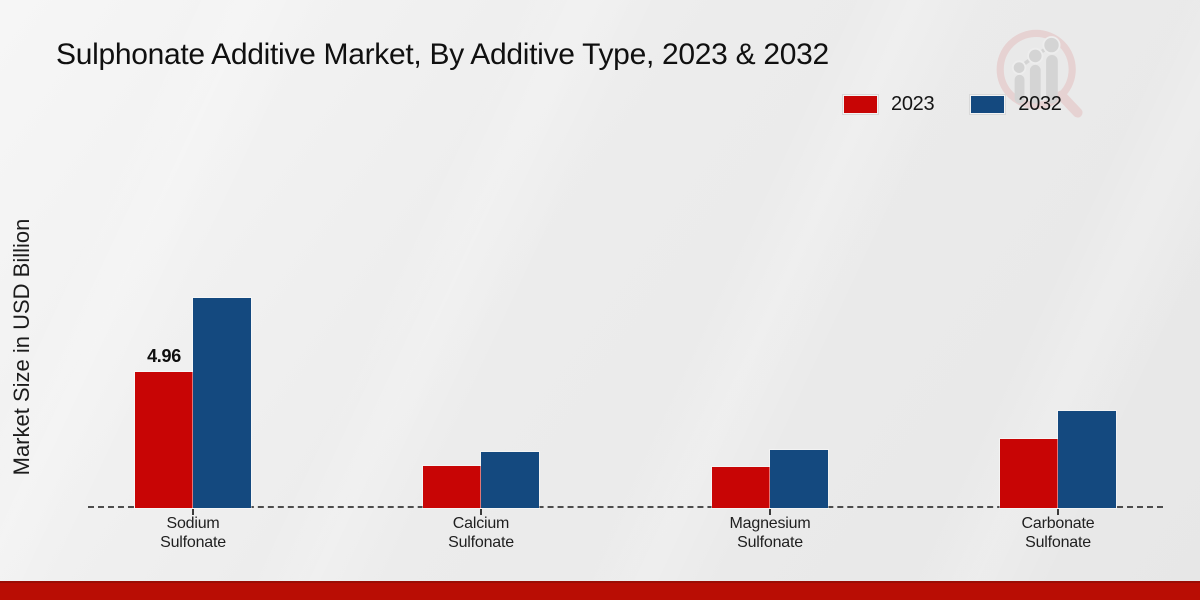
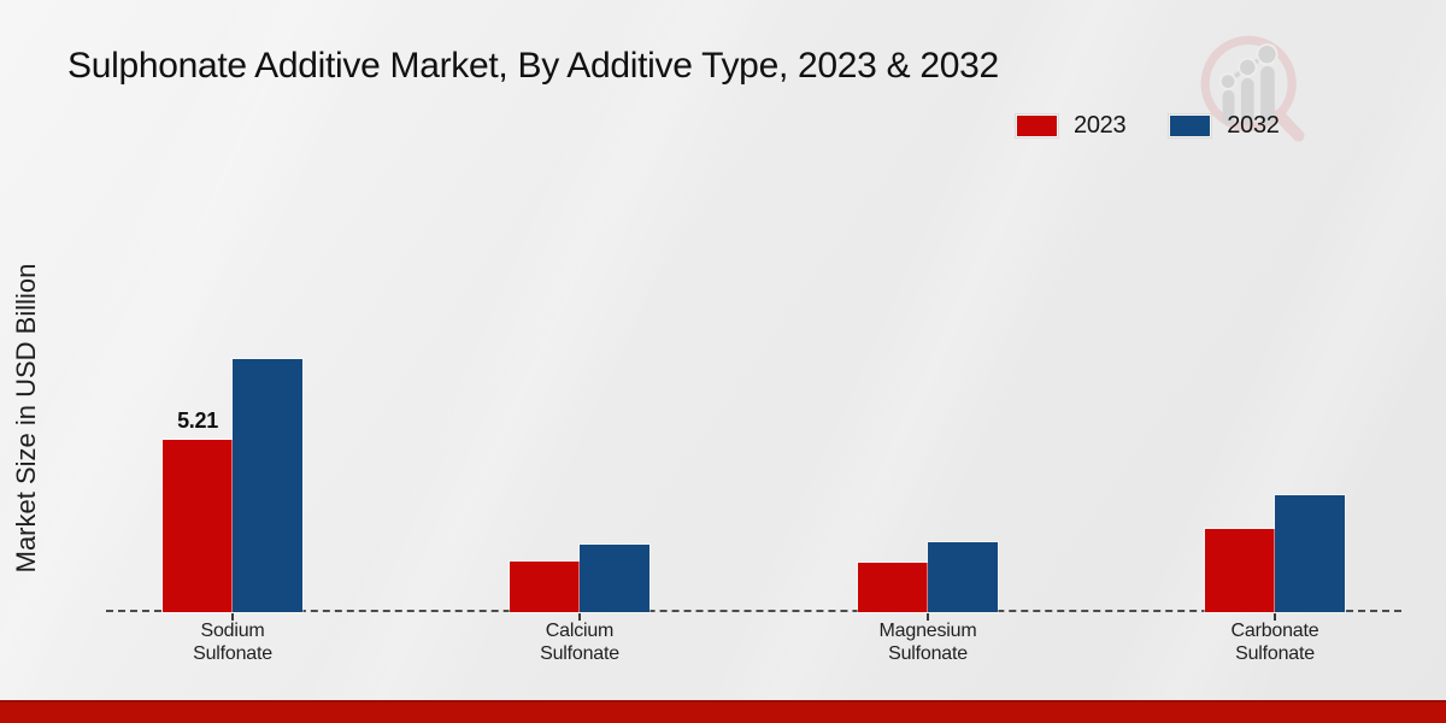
2023/Sodium Sulfonate: 4.96 -> 5.21
